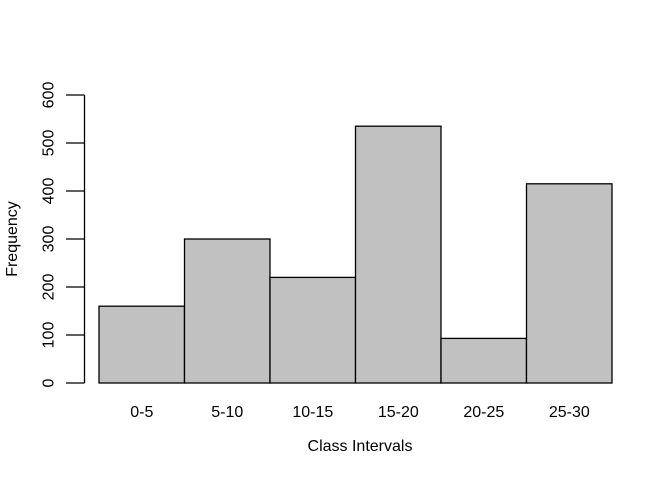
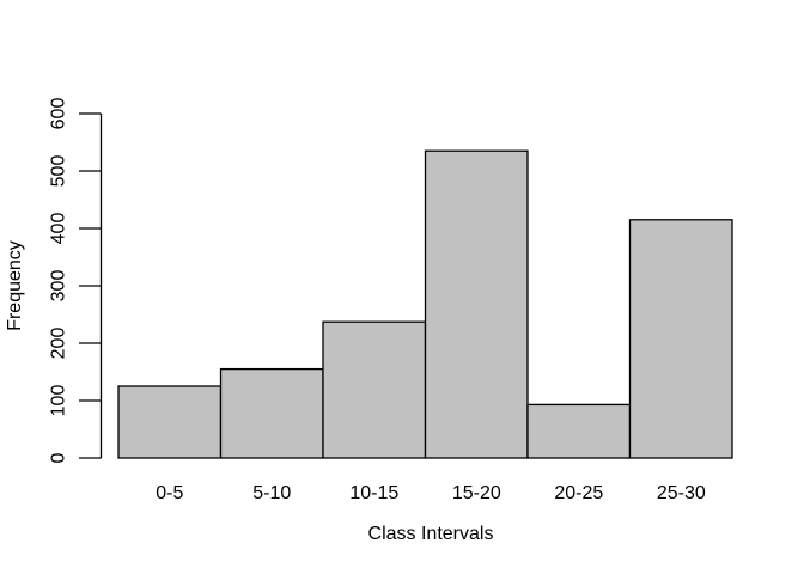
0-5: 160 -> 120
5-10: 300 -> 160
10-15: 220 -> 240
